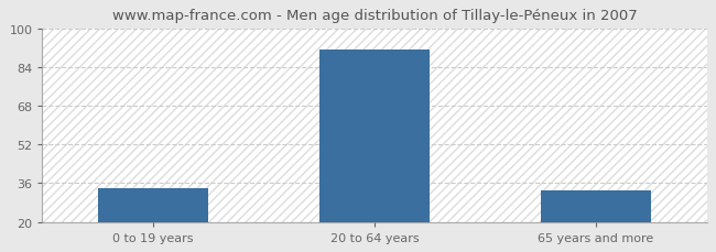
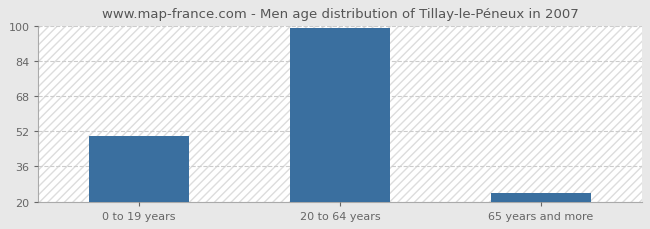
0 to 19 years: 34 -> 50
20 to 64 years: 91 -> 99
65 years and more: 33 -> 24
